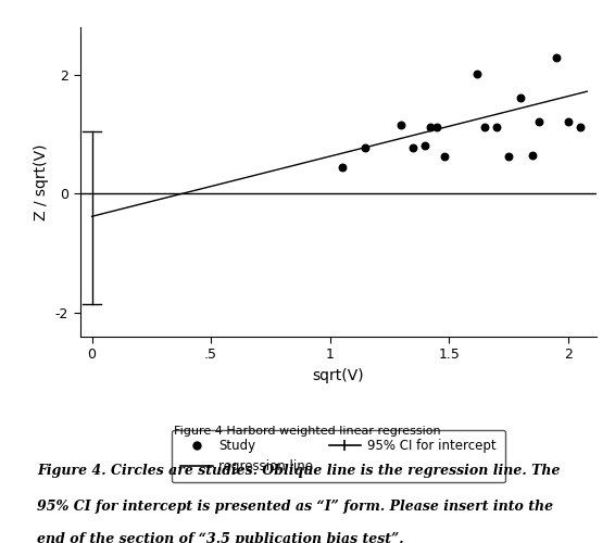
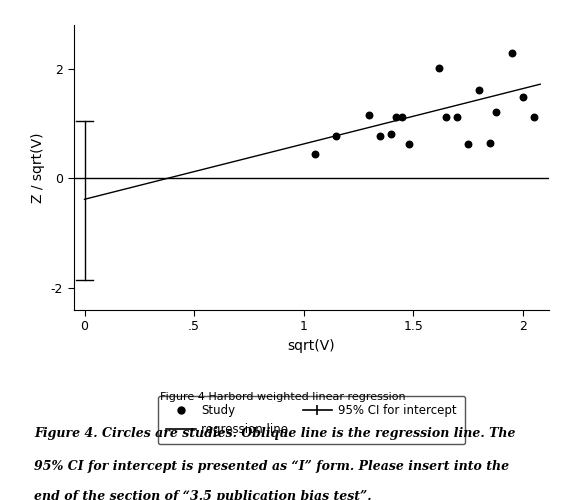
2: 1.22 -> 1.48
